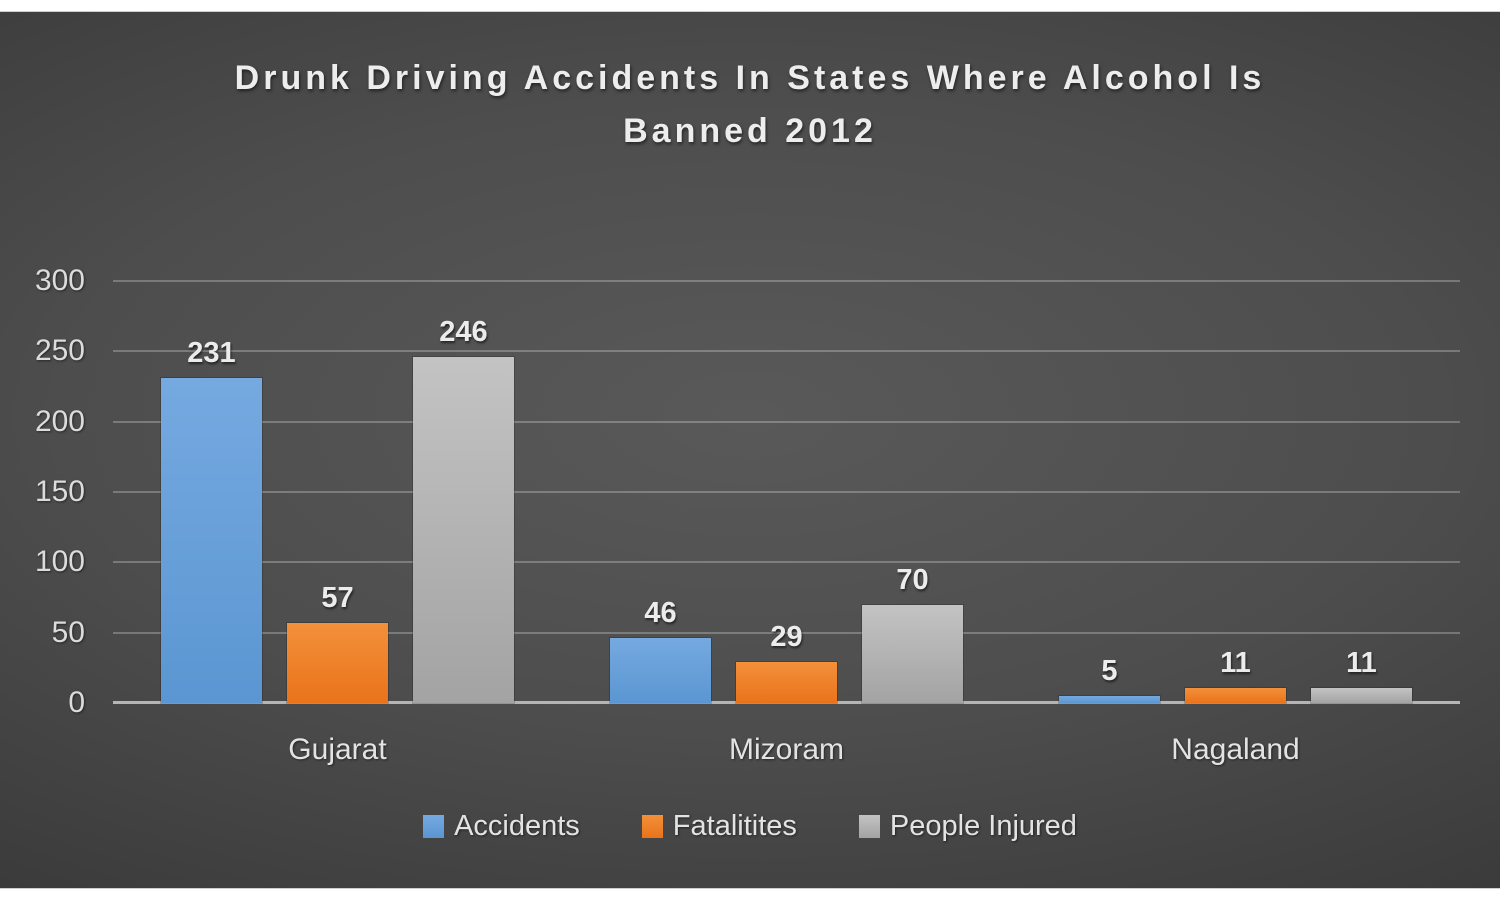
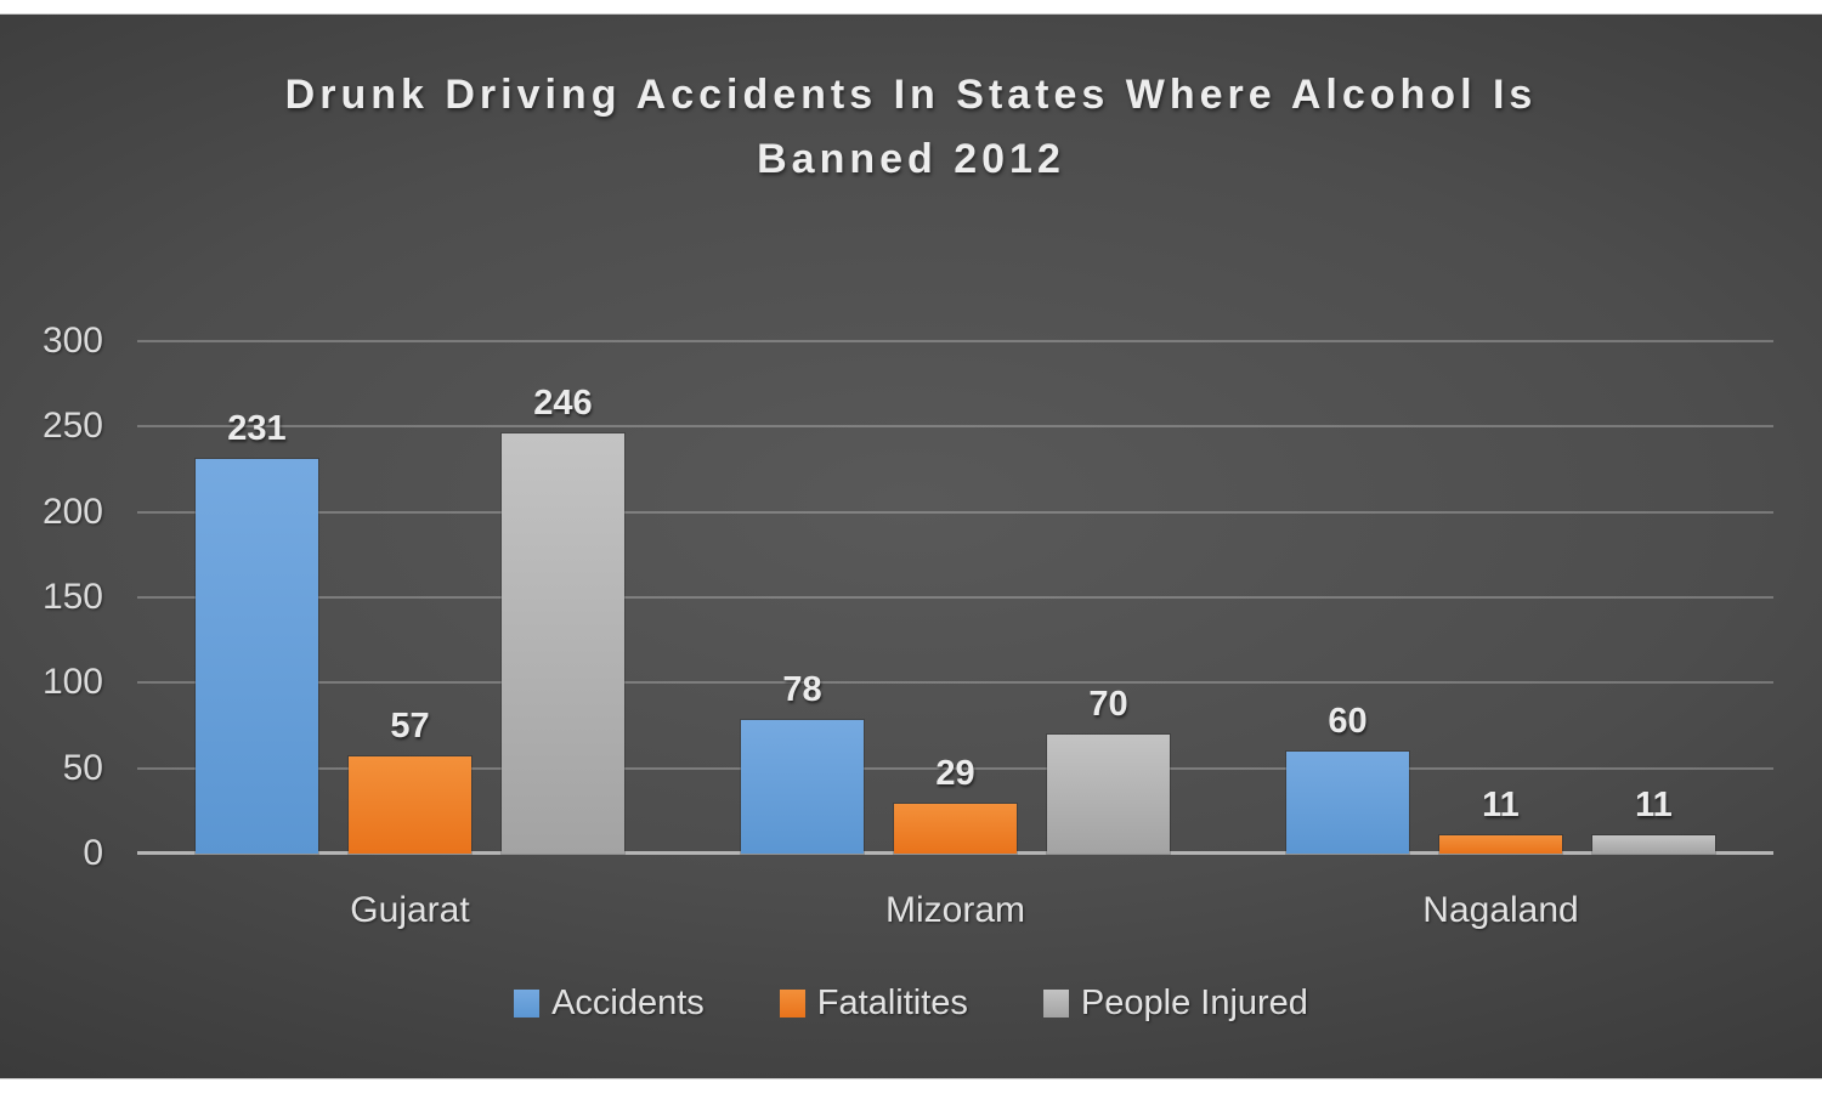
Accidents/Mizoram: 46 -> 78
Accidents/Nagaland: 5 -> 60
